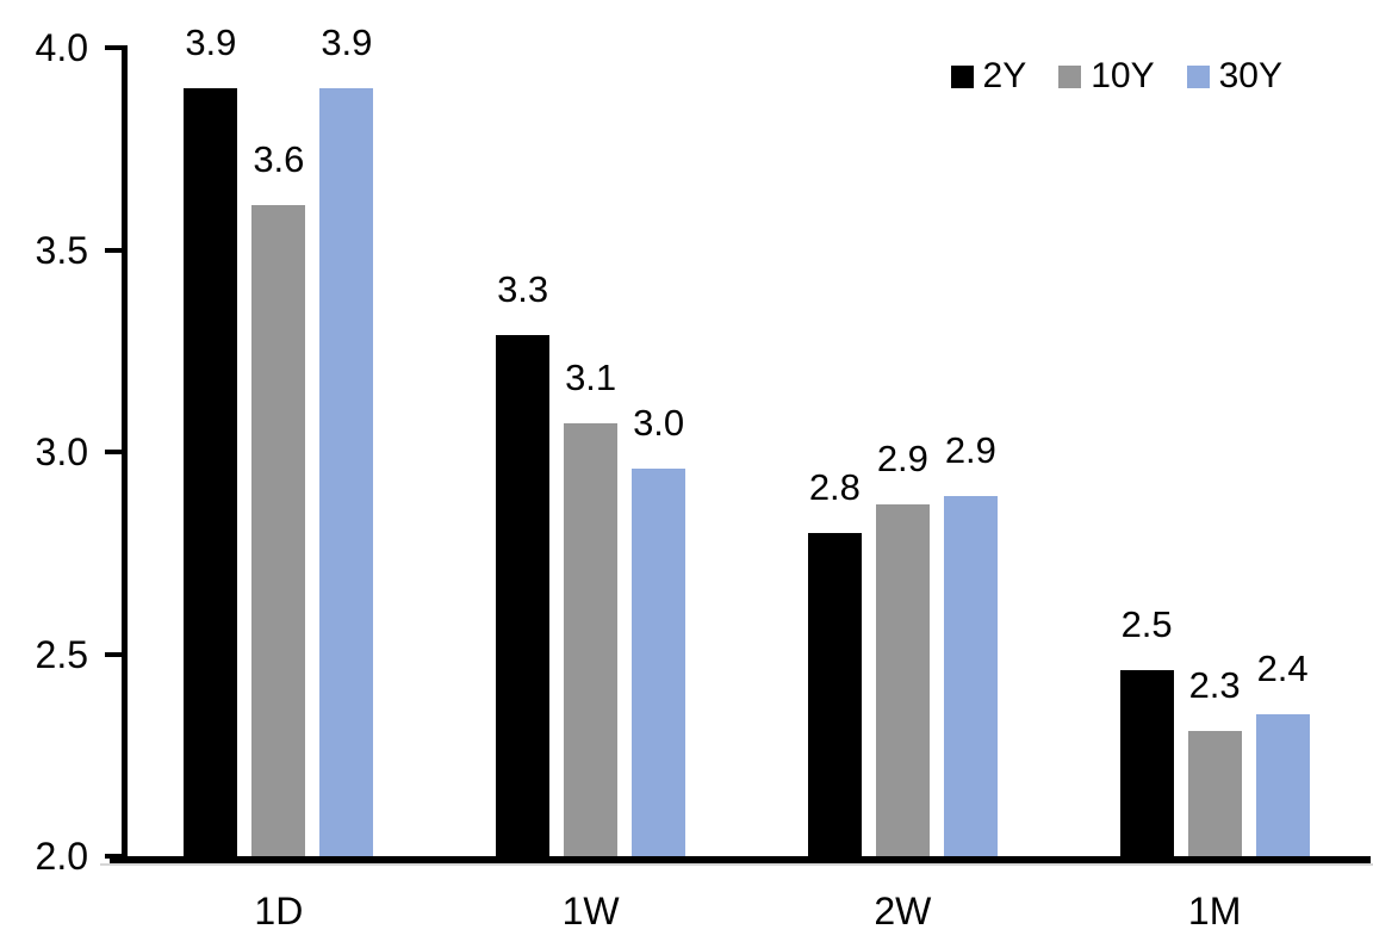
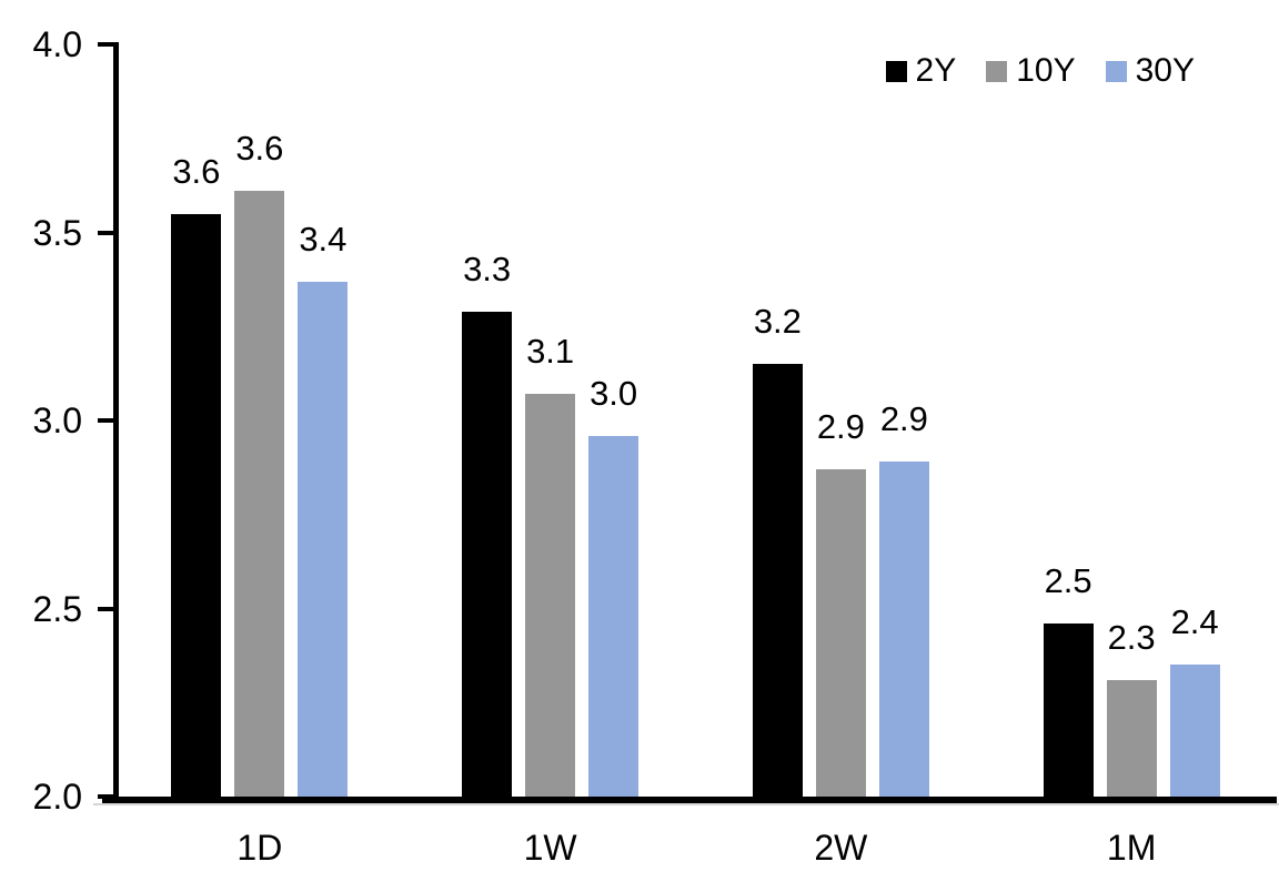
2Y/1D: 3.9 -> 3.6
30Y/1D: 3.9 -> 3.4
2Y/2W: 2.8 -> 3.2
